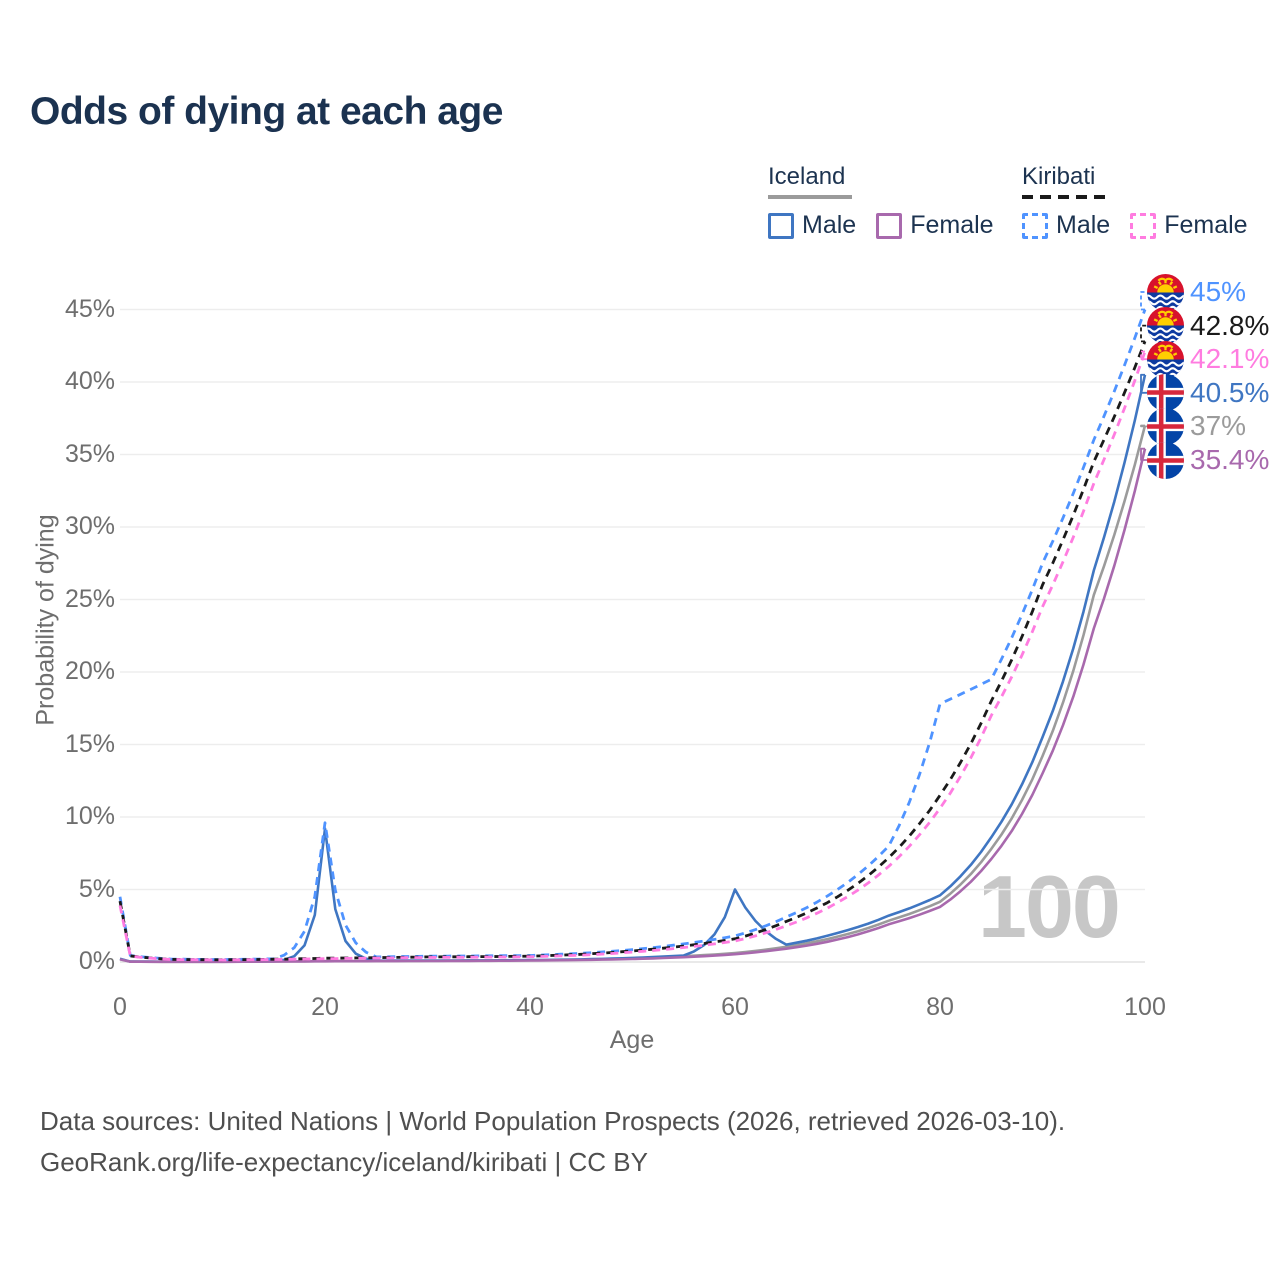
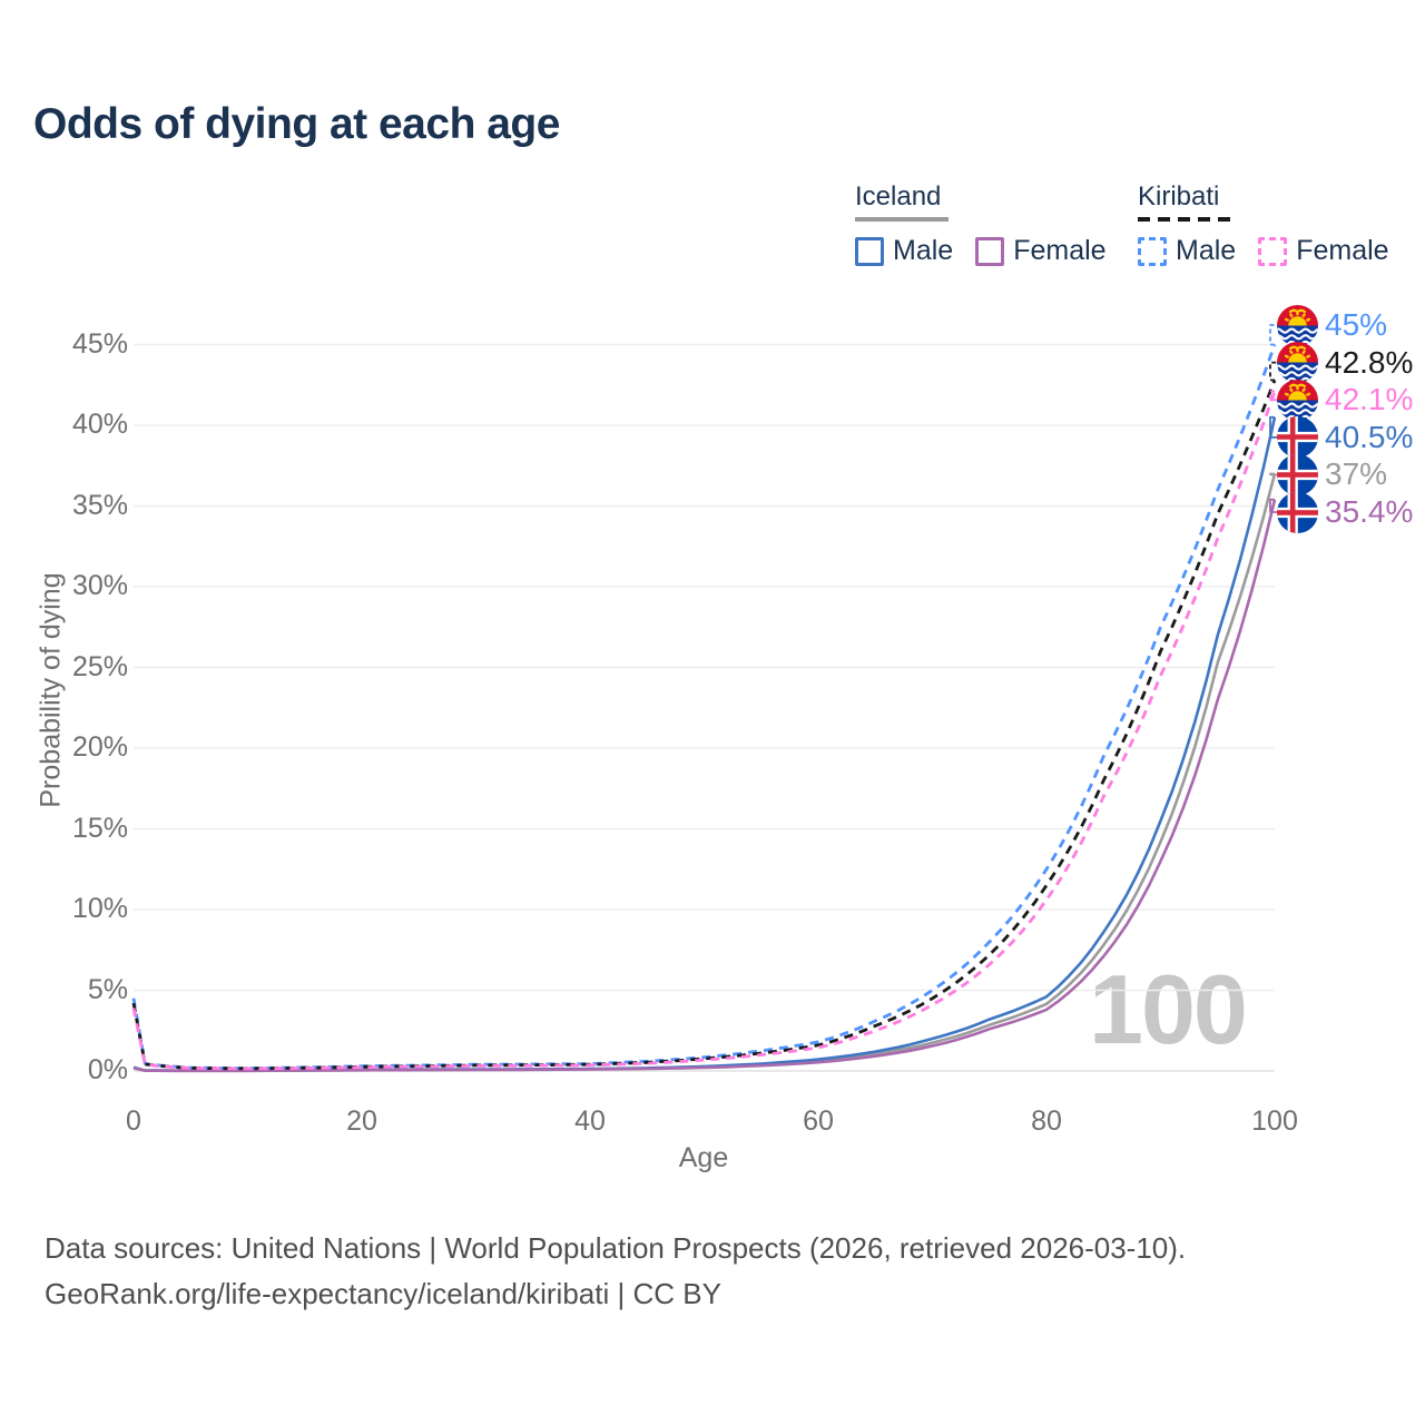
Kiribati Male/20: 9.6% -> 0.3%
Iceland Male/20: 9.2% -> 0.1%
Iceland Male/60: 5.0% -> 0.7%
Kiribati Male/80: 17.8% -> 12.5%
